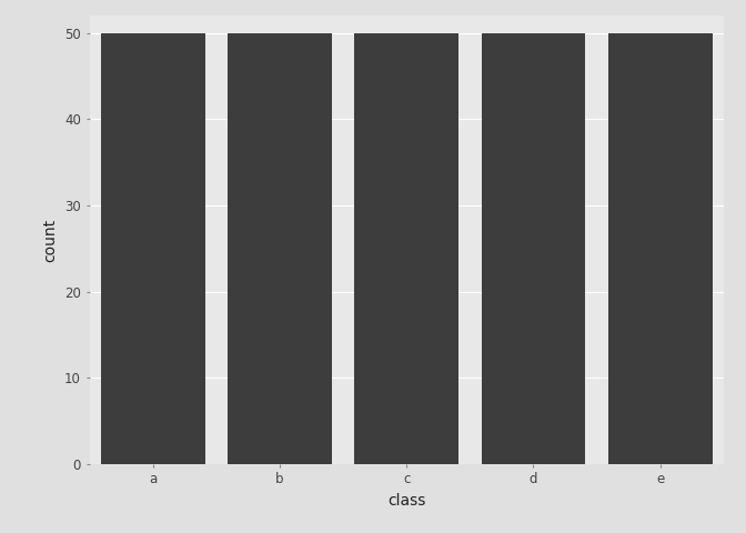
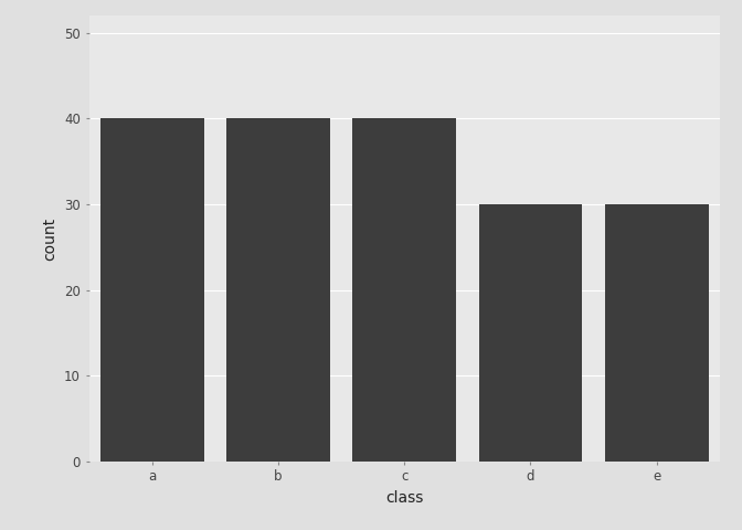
a: 50 -> 40
b: 50 -> 40
c: 50 -> 40
d: 50 -> 30
e: 50 -> 30
